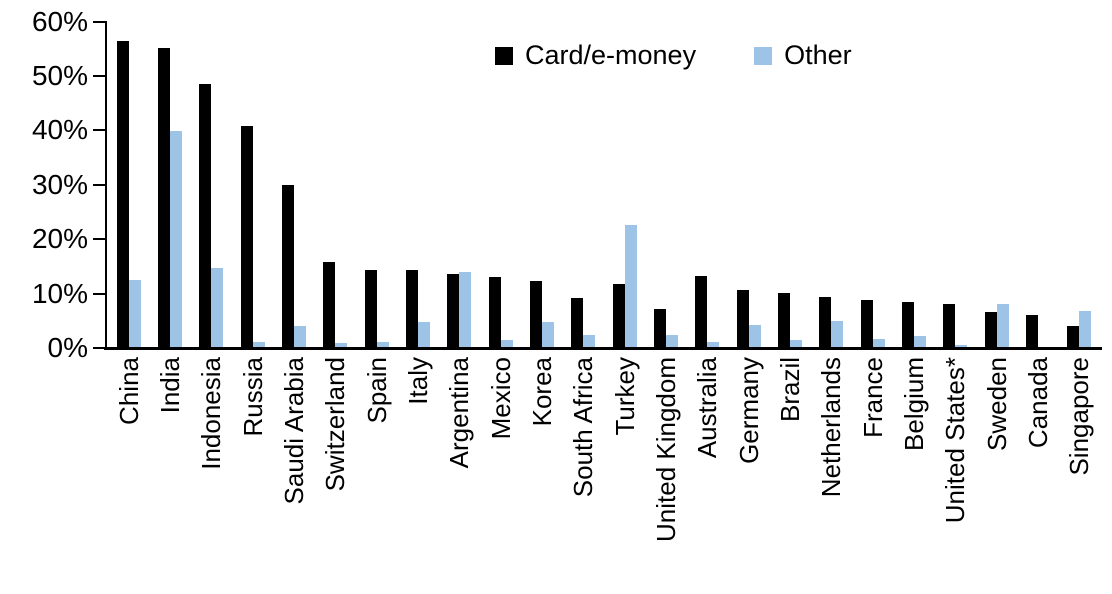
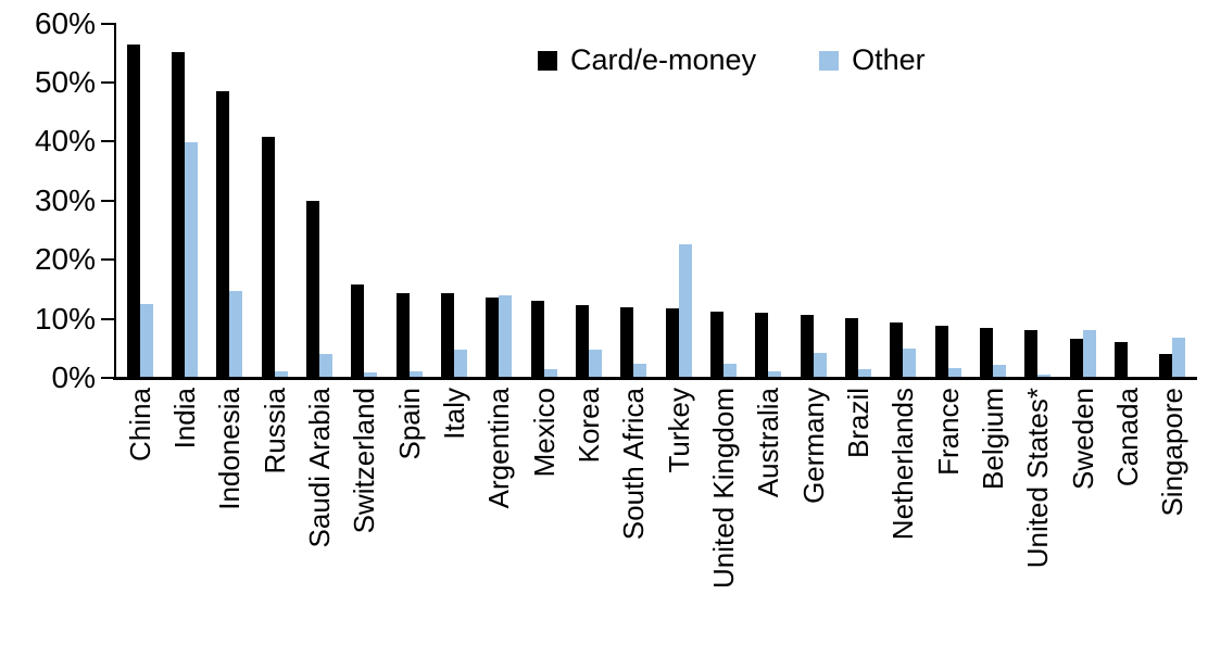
Card/e-money/South Africa: 9% -> 12%
Card/e-money/United Kingdom: 7% -> 11%
Card/e-money/Australia: 13% -> 11%
